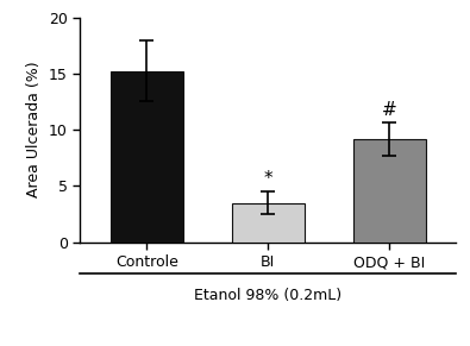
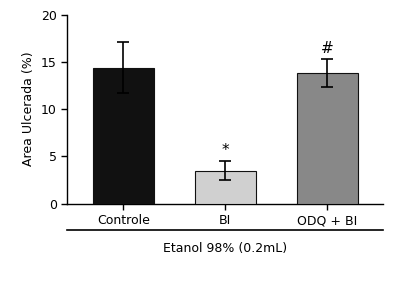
Controle: 15.2 -> 14.4
ODQ + BI: 9.2 -> 13.8
